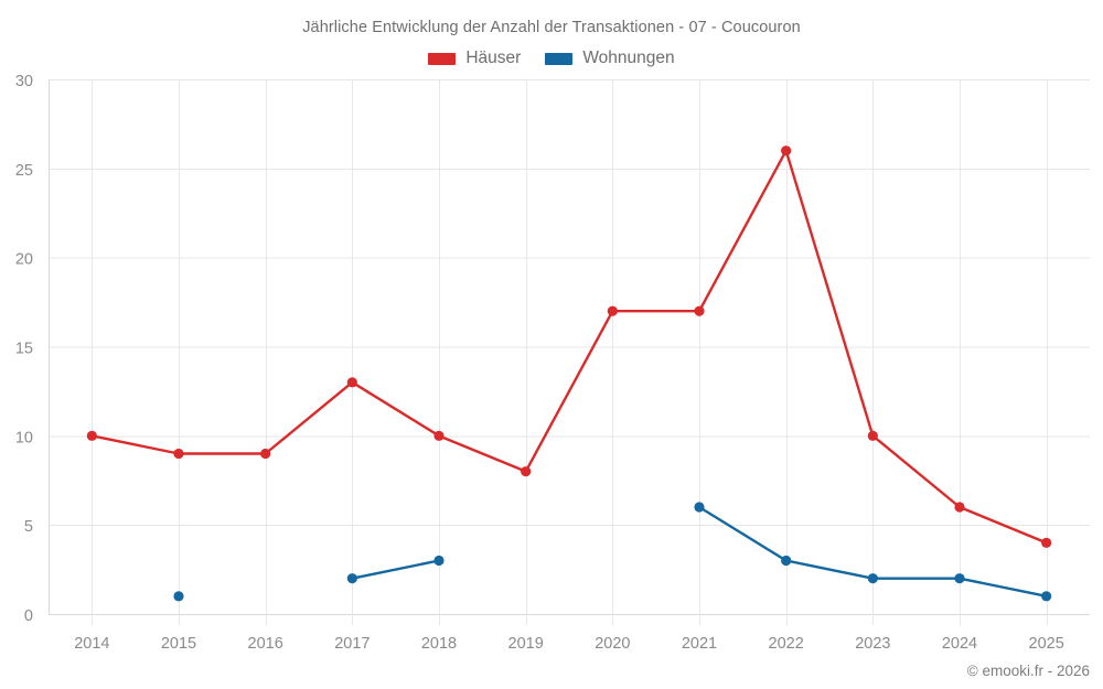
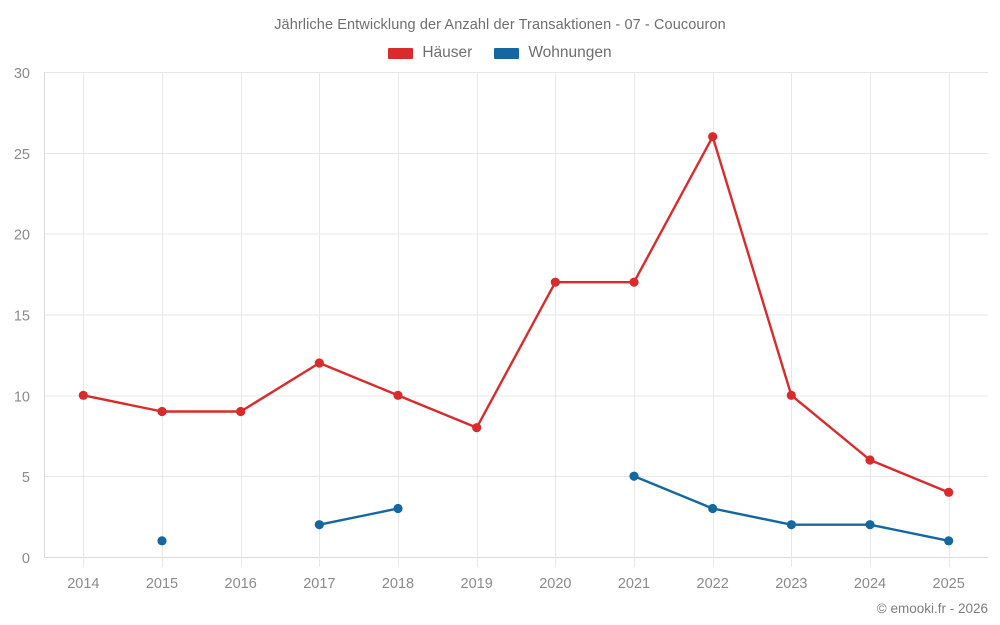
Häuser/2017: 13 -> 12
Wohnungen/2021: 6 -> 5
